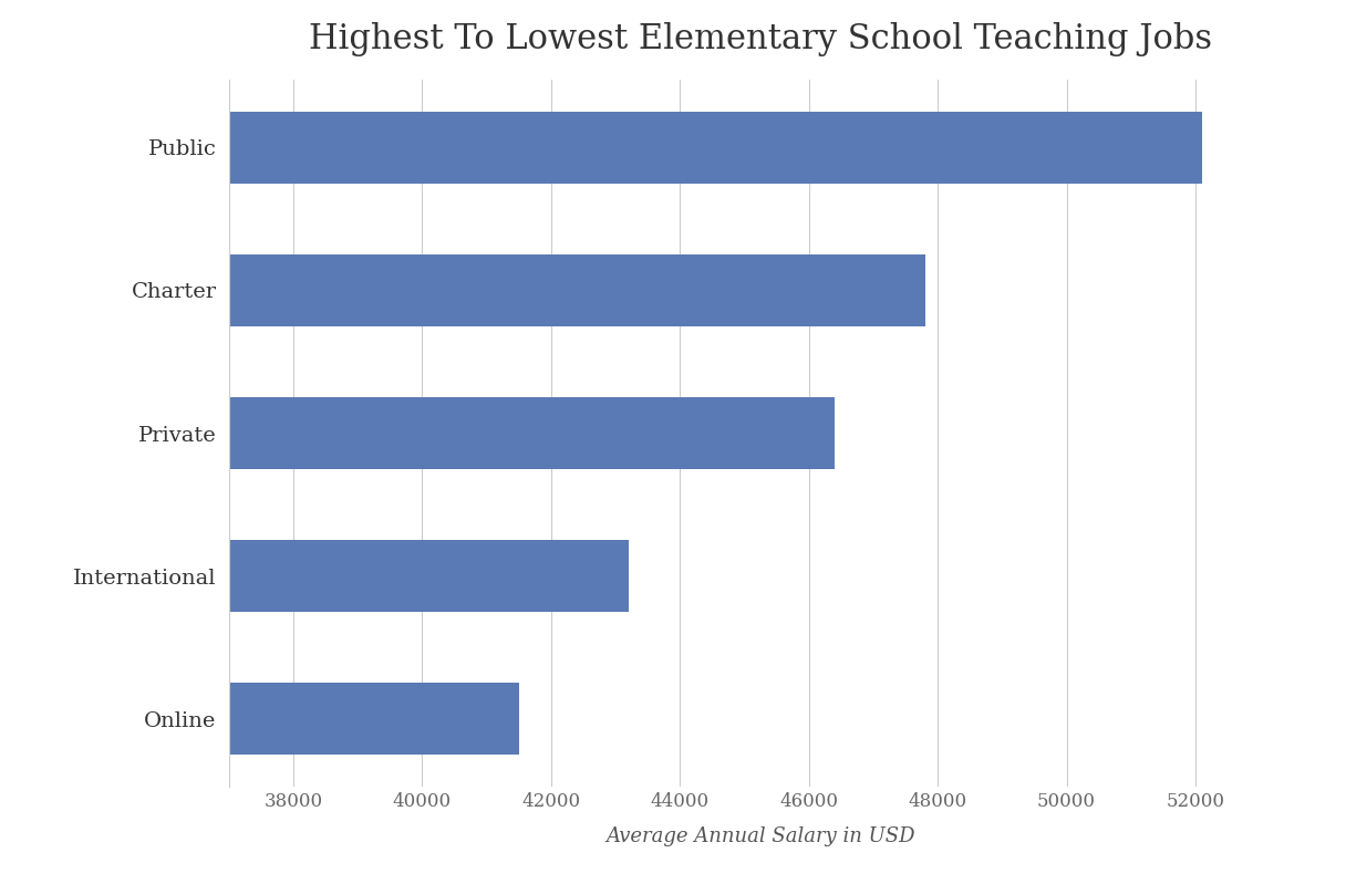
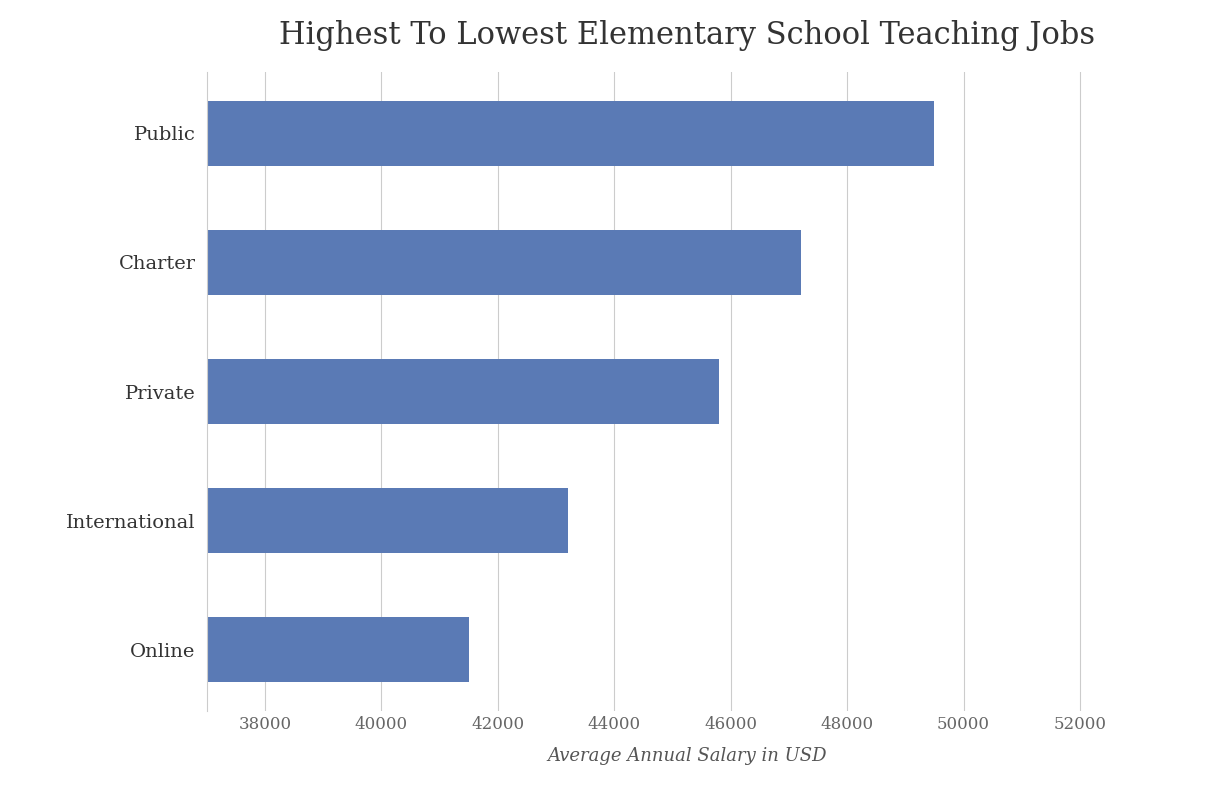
Public: 52100 -> 49500
Charter: 47800 -> 47200
Private: 46400 -> 45800
